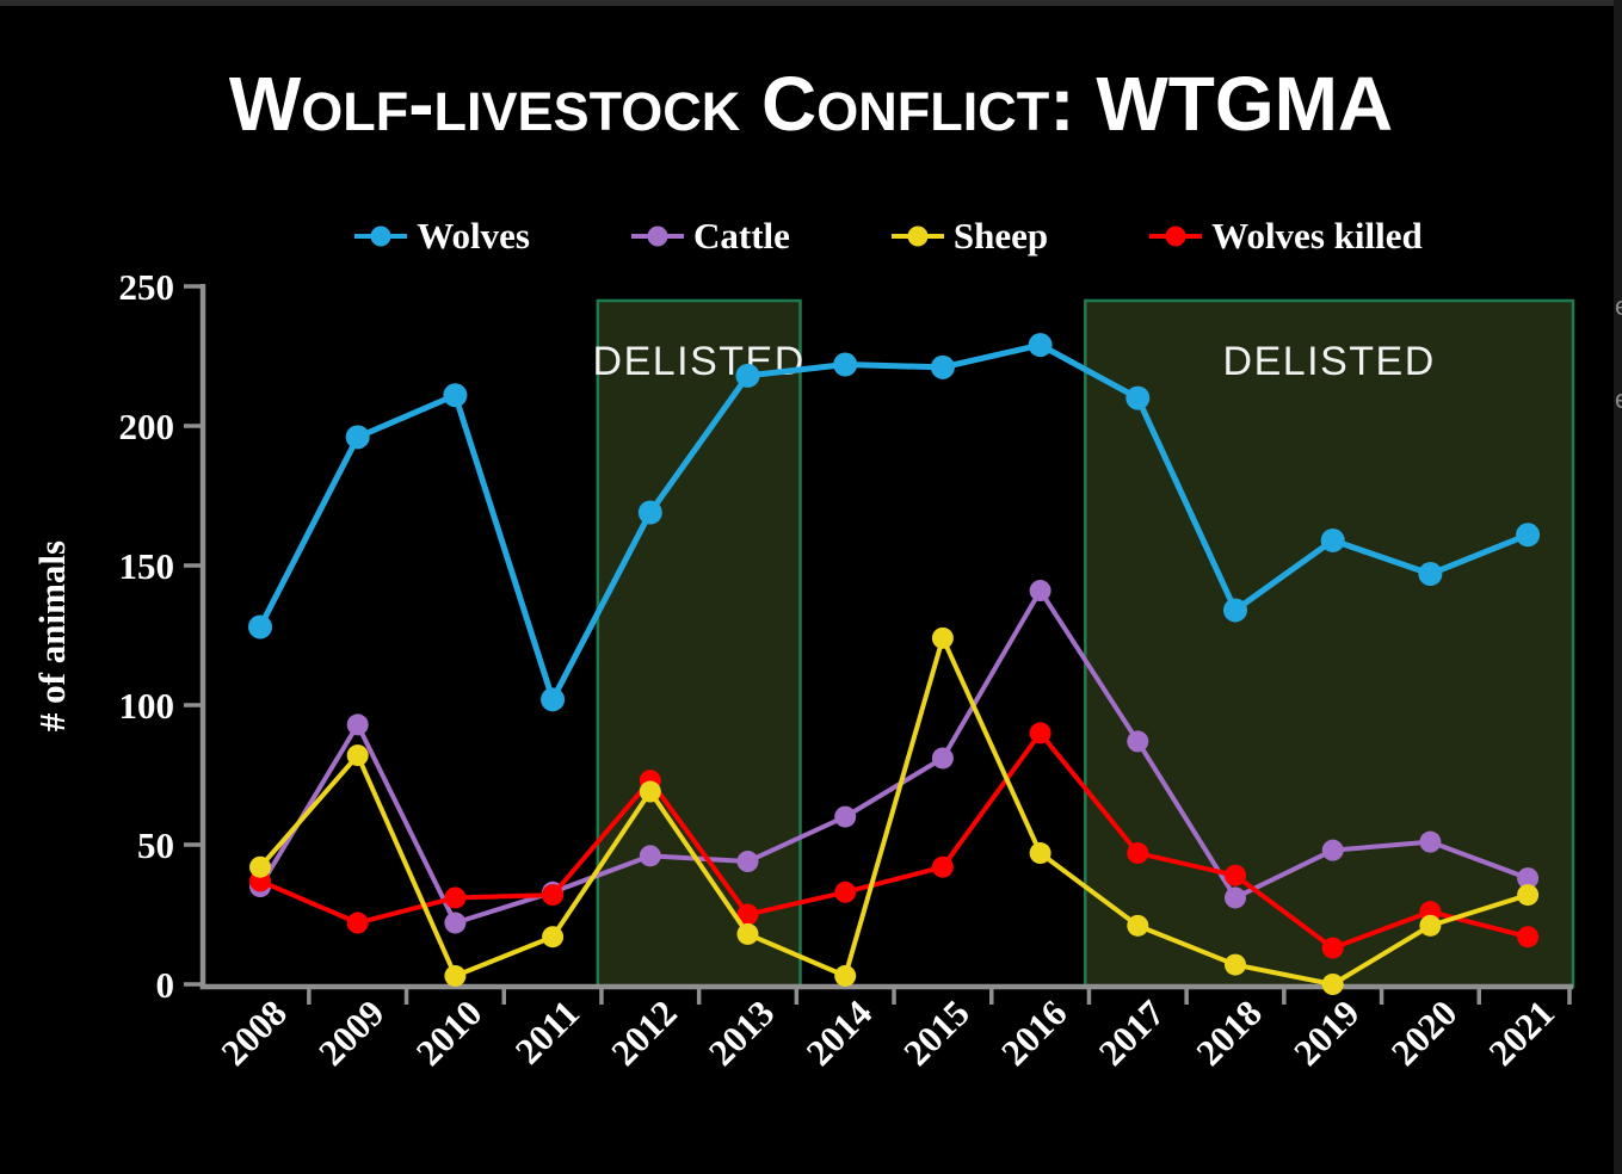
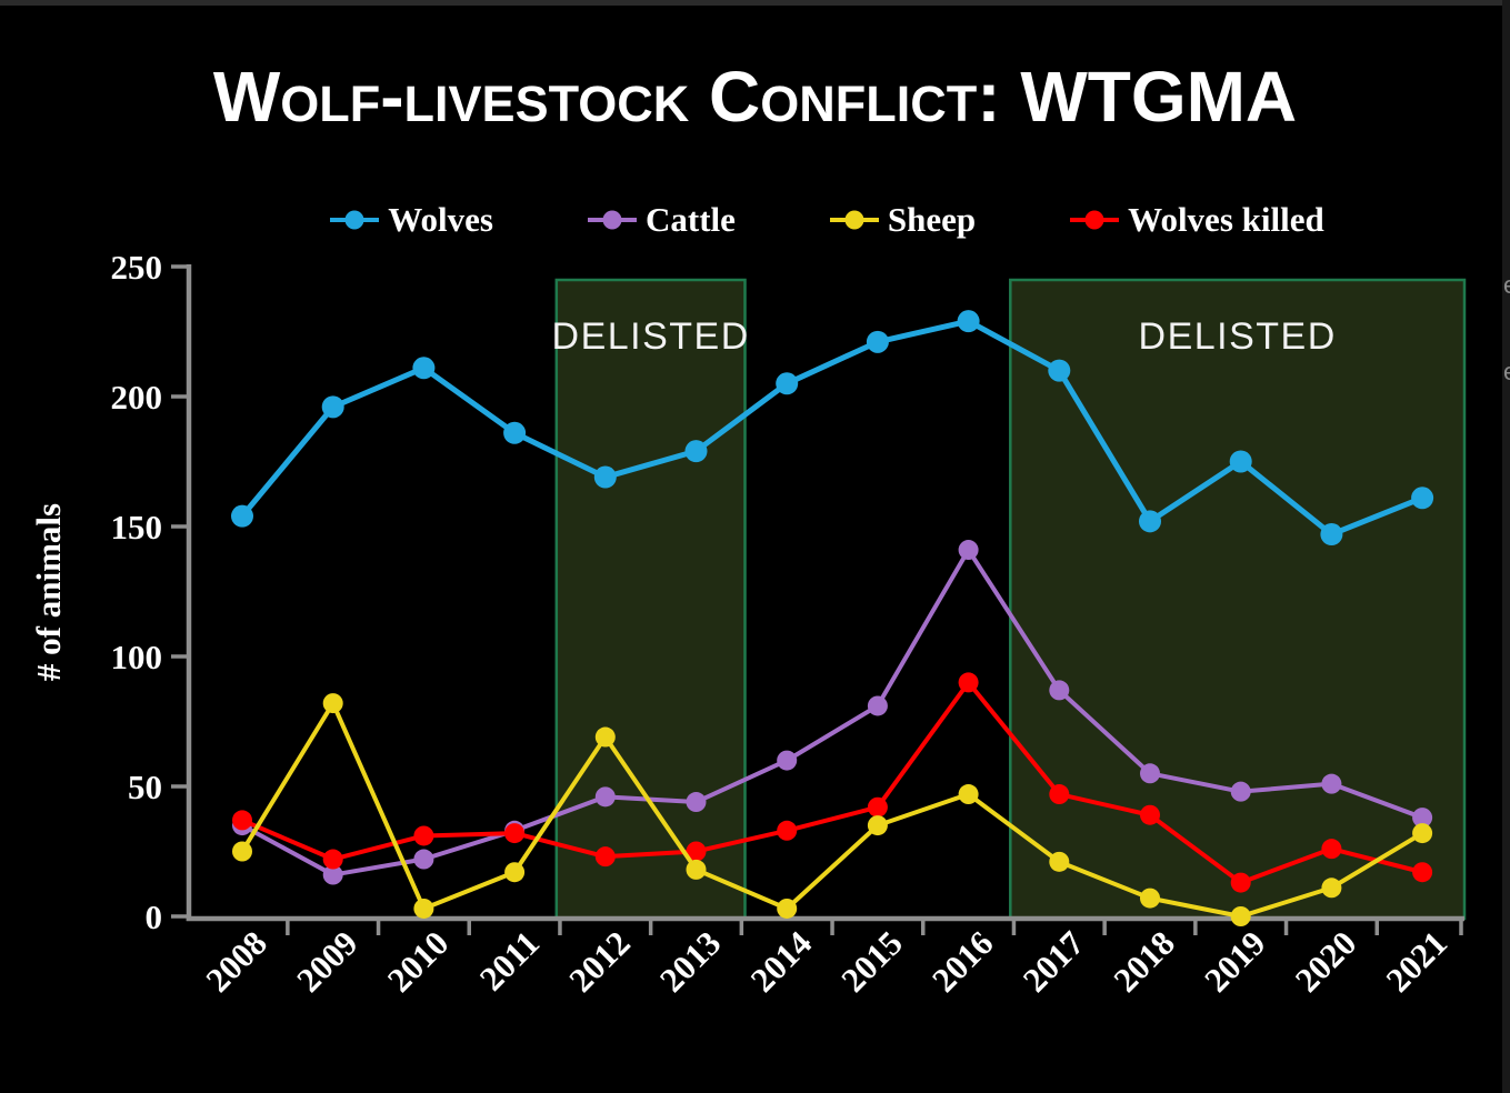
Wolves/2008: 128 -> 154
Sheep/2008: 42 -> 25
Cattle/2009: 93 -> 16
Wolves/2011: 102 -> 186
Wolves killed/2012: 73 -> 23
Wolves/2013: 218 -> 179
Wolves/2014: 222 -> 205
Sheep/2015: 124 -> 35
Wolves/2018: 134 -> 152
Cattle/2018: 31 -> 55
Wolves/2019: 159 -> 175
Sheep/2020: 21 -> 11
